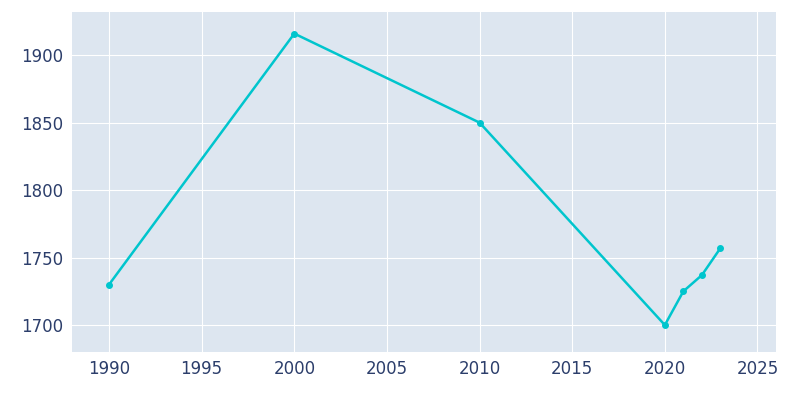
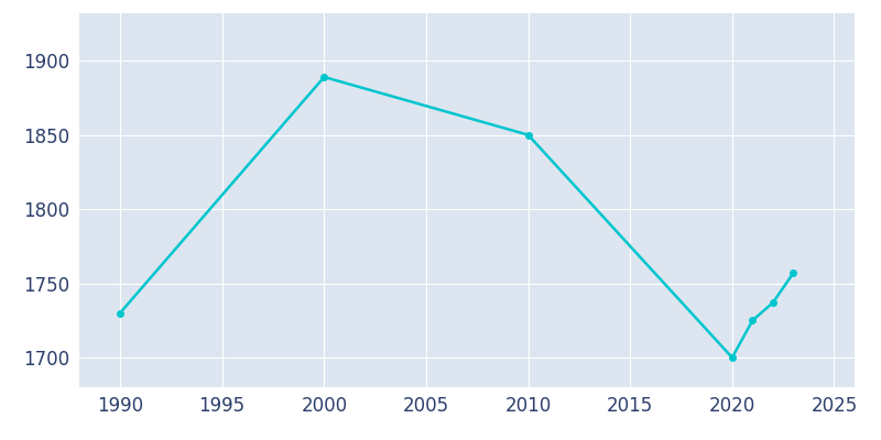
2000: 1916 -> 1889
